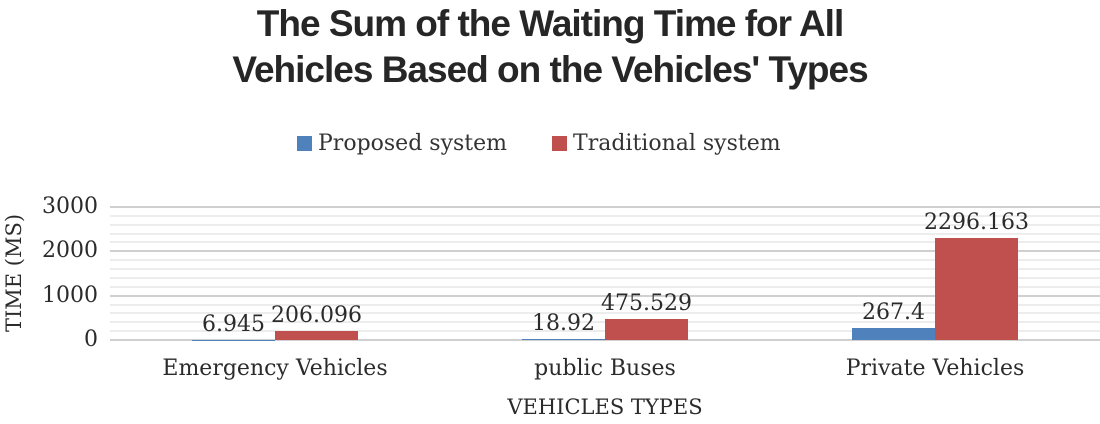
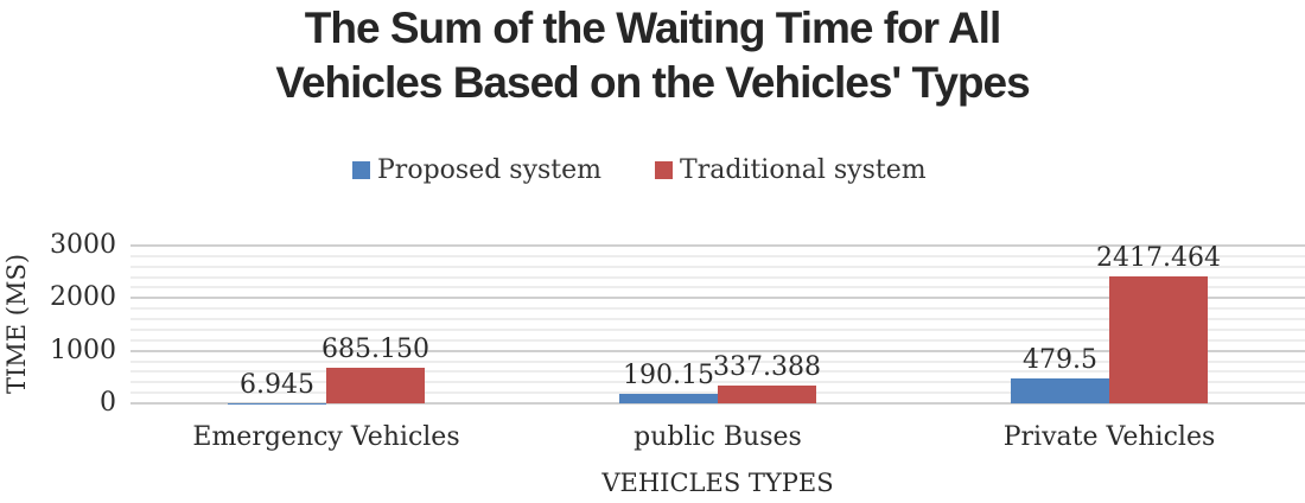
Traditional system/Emergency Vehicles: 206.096 -> 685.150
Proposed system/public Buses: 18.92 -> 190.15
Traditional system/public Buses: 475.529 -> 337.388
Proposed system/Private Vehicles: 267.4 -> 479.5
Traditional system/Private Vehicles: 2296.163 -> 2417.464
